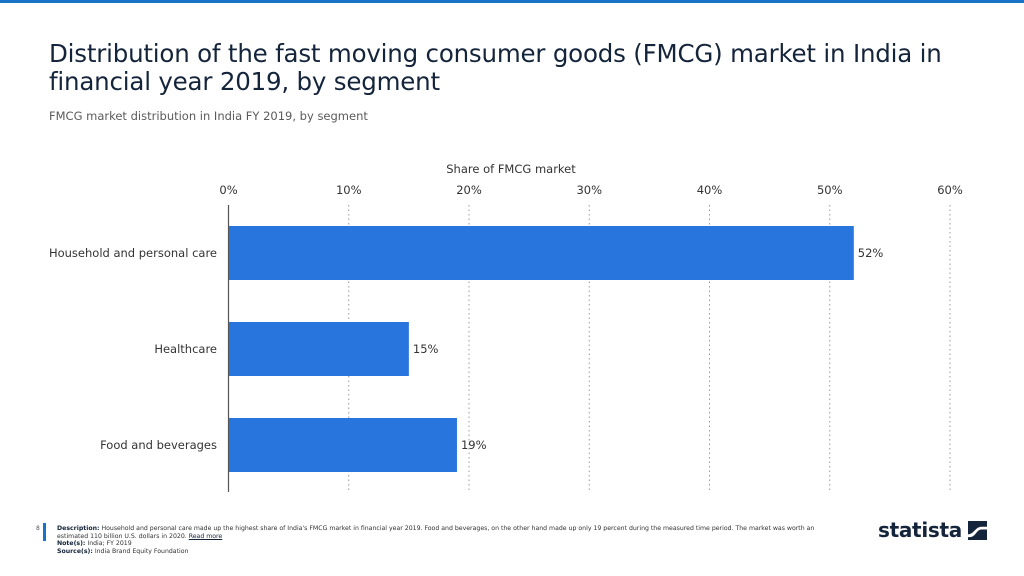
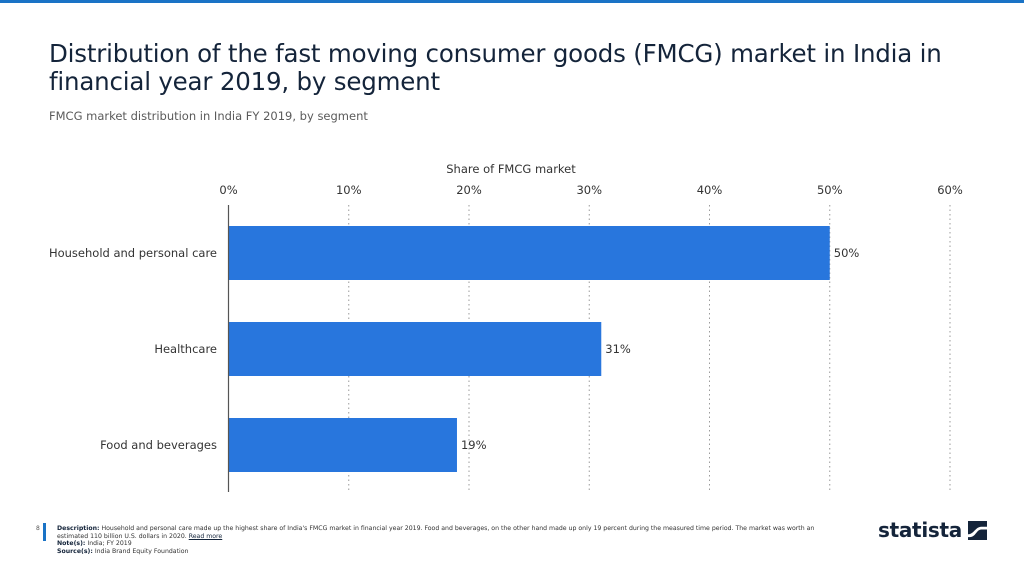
Household and personal care: 52% -> 50%
Healthcare: 15% -> 31%
